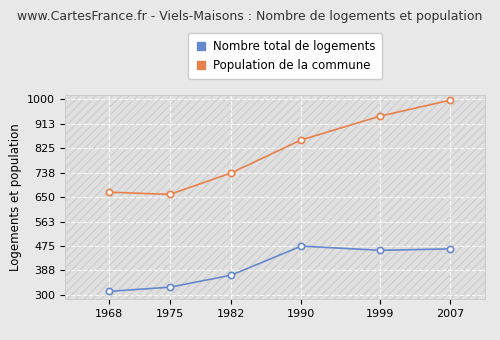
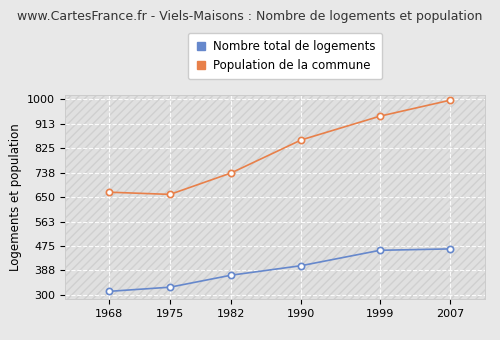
Nombre total de logements/1990: 475 -> 405
